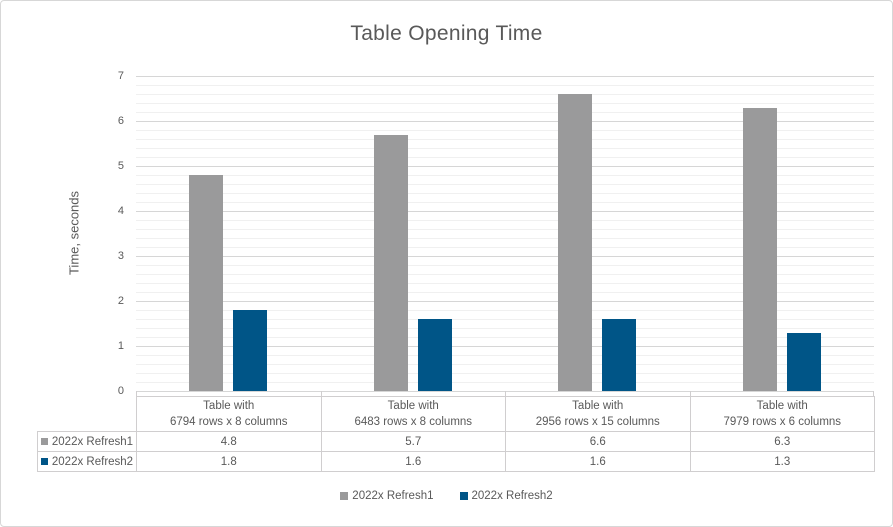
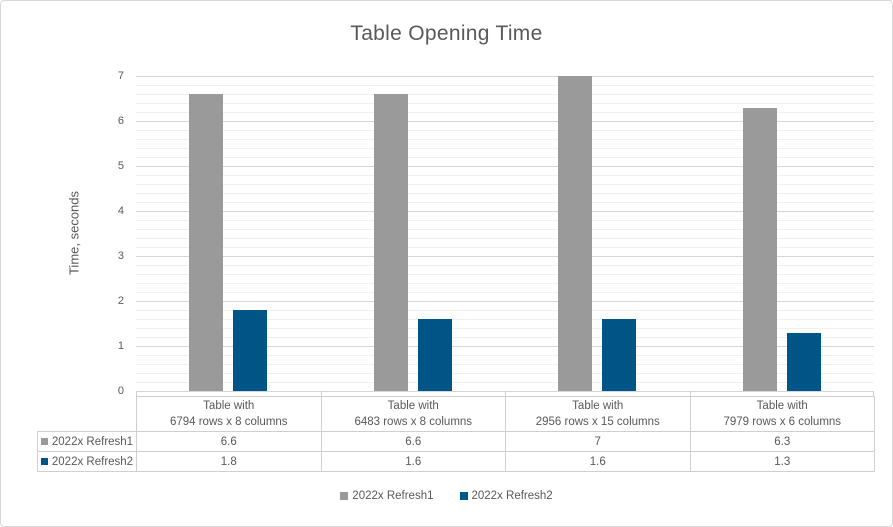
2022x Refresh1/Table with 6794 rows x 8 columns: 4.8 -> 6.6
2022x Refresh1/Table with 6483 rows x 8 columns: 5.7 -> 6.6
2022x Refresh1/Table with 2956 rows x 15 columns: 6.6 -> 7
